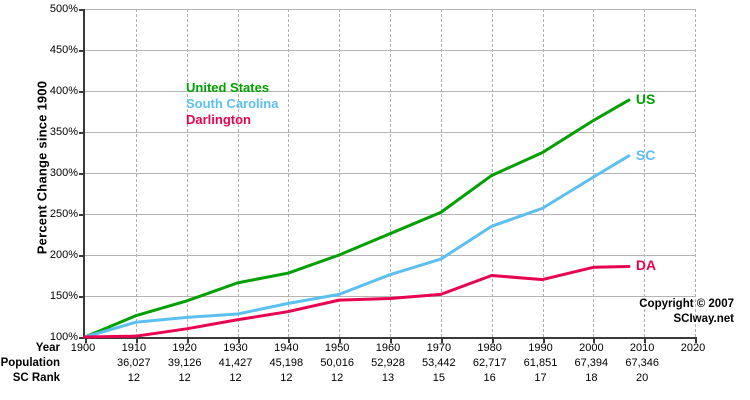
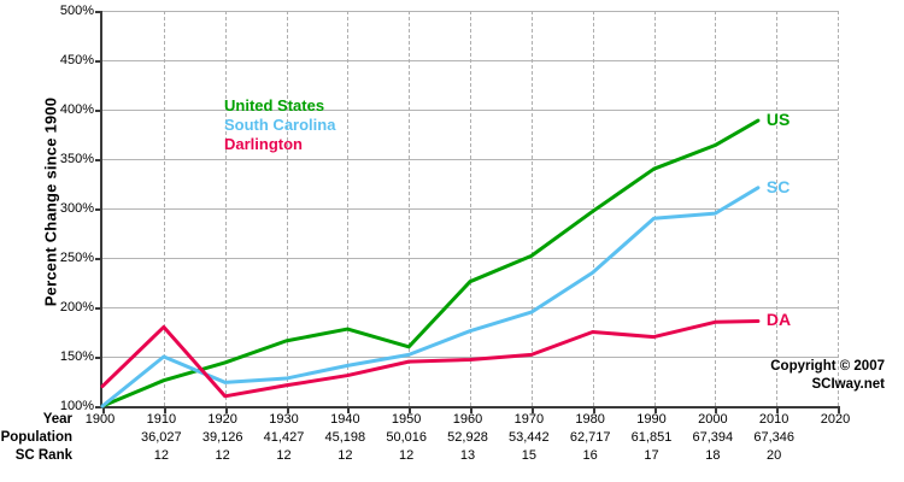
Darlington/1900: 100% -> 120%
South Carolina/1910: 120% -> 150%
Darlington/1910: 100% -> 180%
United States/1950: 200% -> 160%
United States/1990: 320% -> 340%
South Carolina/1990: 260% -> 290%
